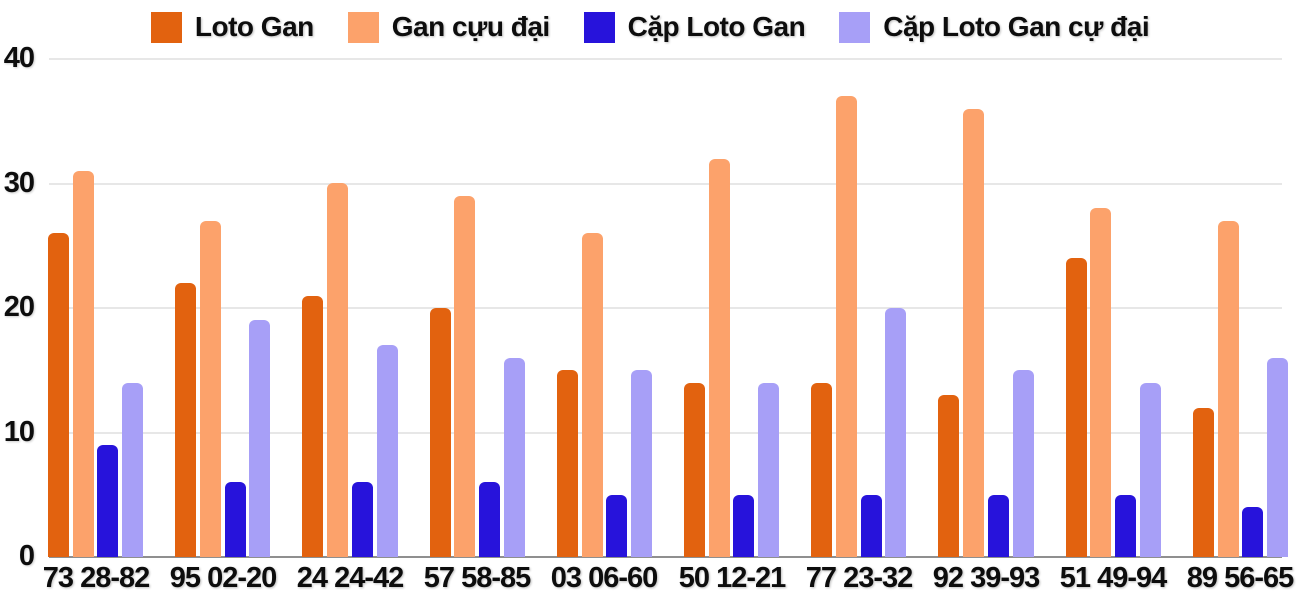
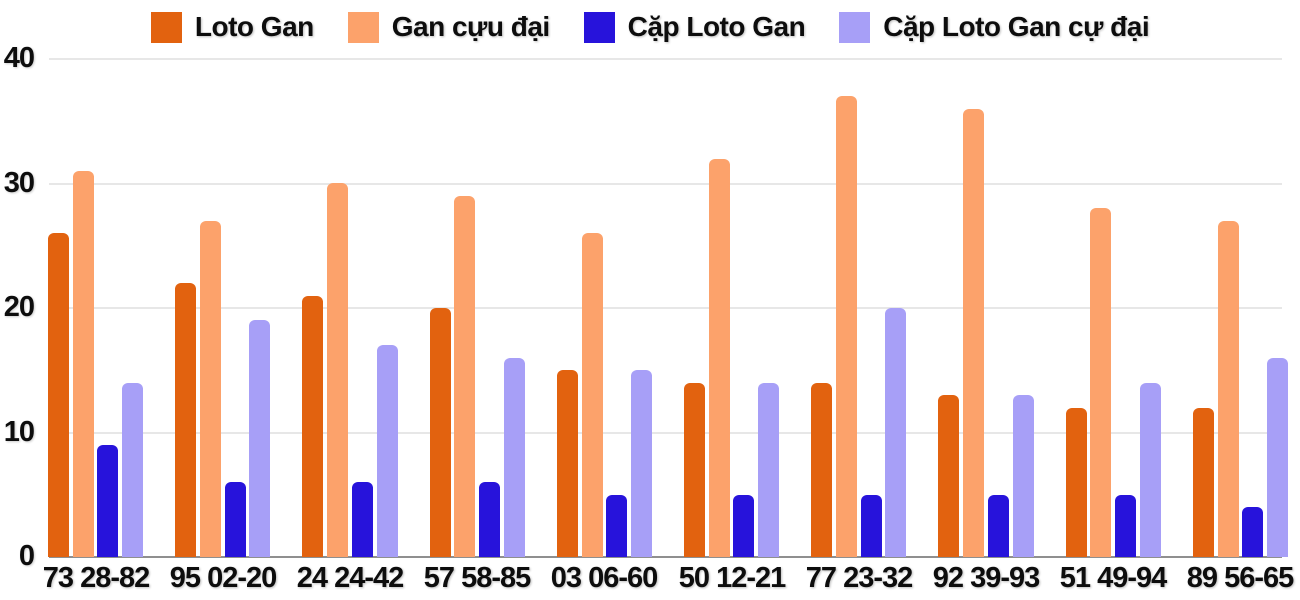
Cặp Loto Gan cự đại/92 39-93: 15 -> 13
Loto Gan/51 49-94: 24 -> 12
